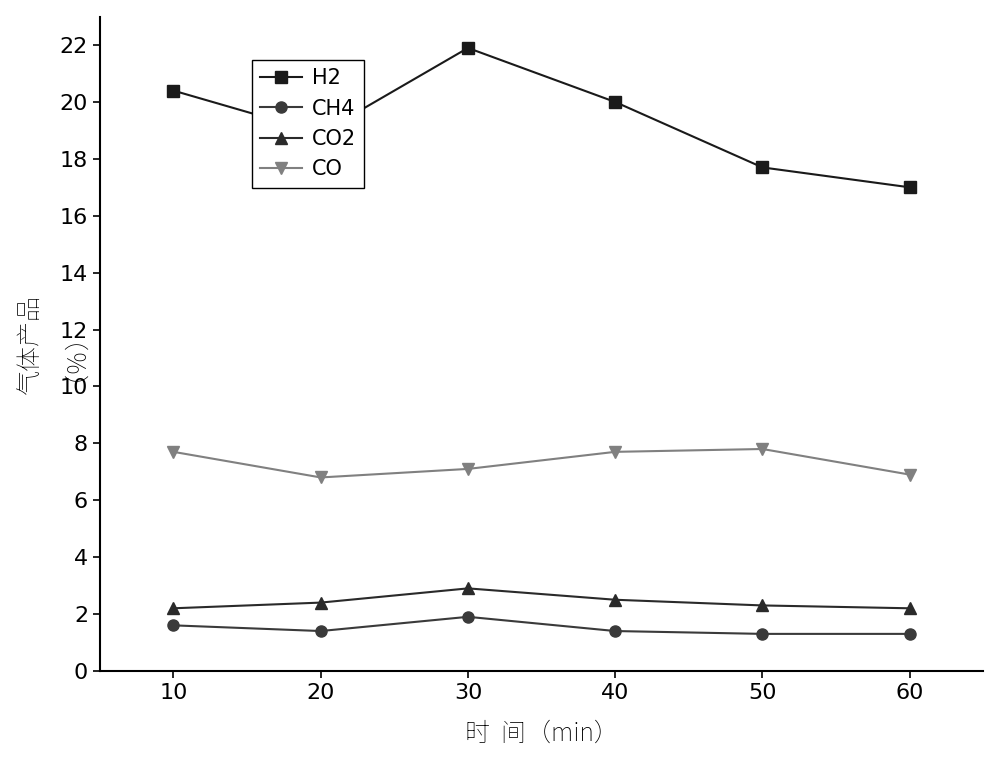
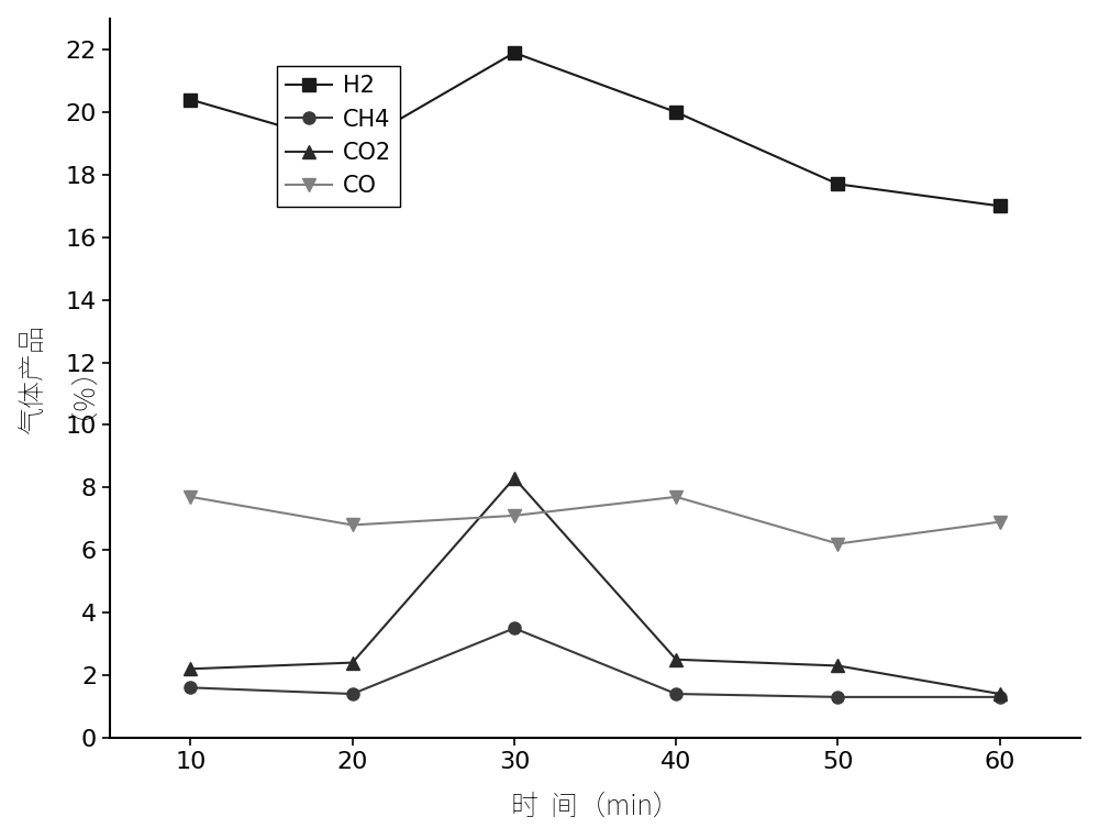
CH4/30: 1.9 -> 3.5
CO2/30: 2.9 -> 8.3
CO/50: 7.8 -> 6.2
CO2/60: 2.2 -> 1.4
